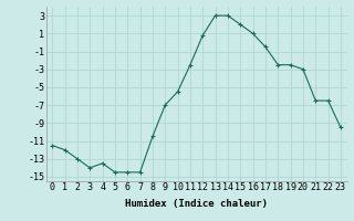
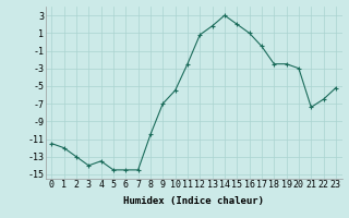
13: 3.0 -> 1.8
21: -6.5 -> -7.4
23: -9.5 -> -5.2
